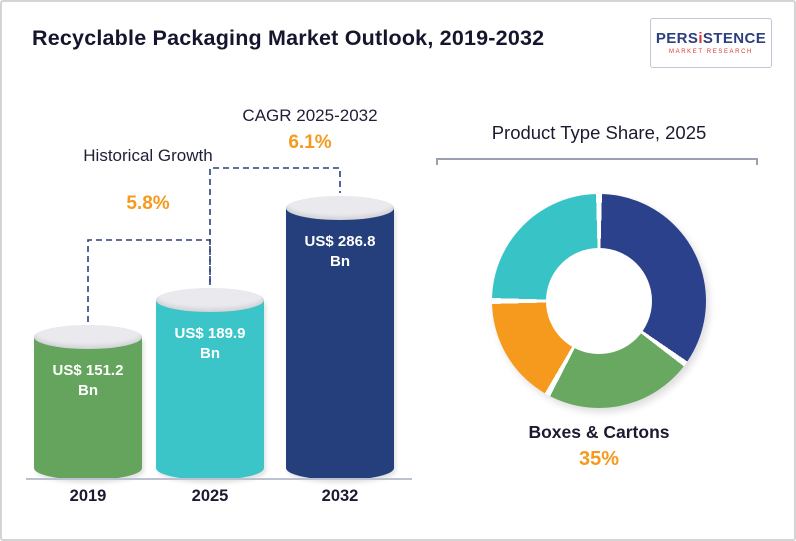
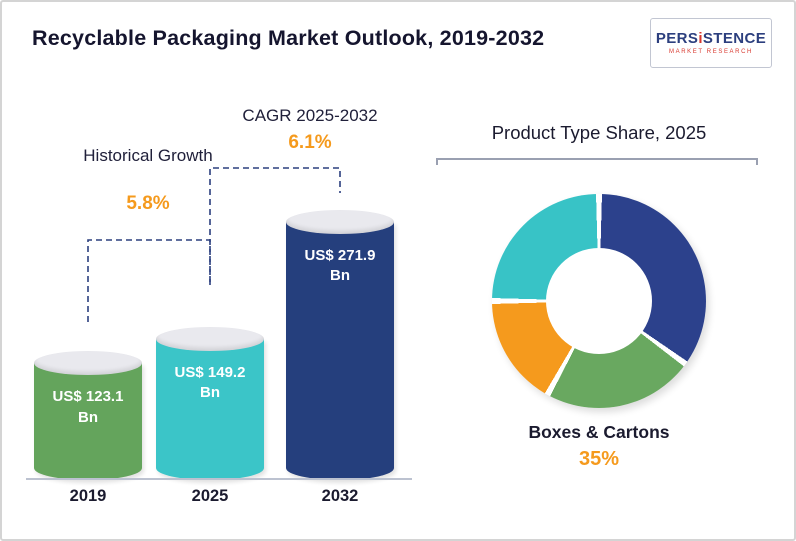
Recyclable Packaging Market Outlook, 2019-2032/2019: 151.2 -> 123.1
Recyclable Packaging Market Outlook, 2019-2032/2025: 189.9 -> 149.2
Recyclable Packaging Market Outlook, 2019-2032/2032: 286.8 -> 271.9
